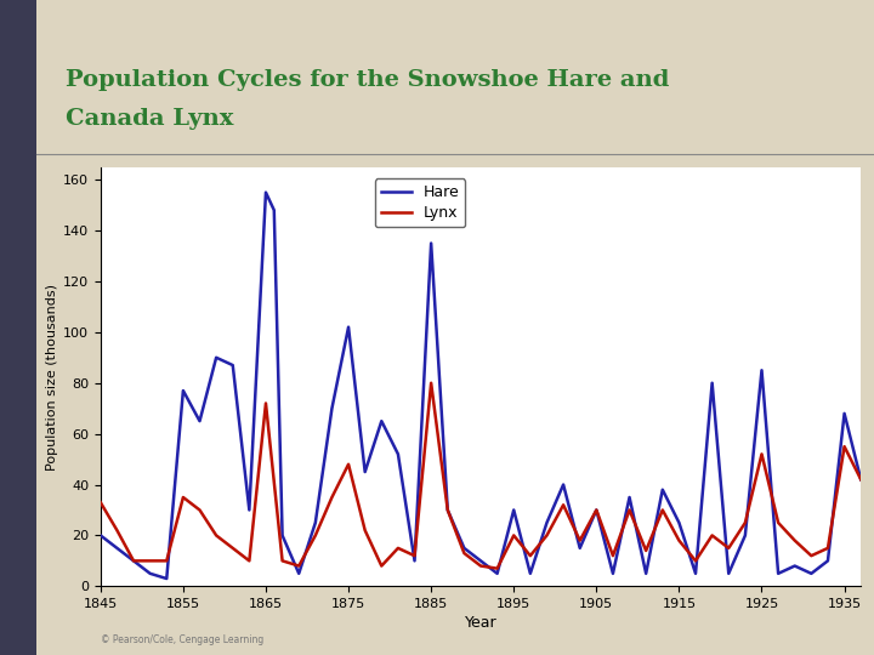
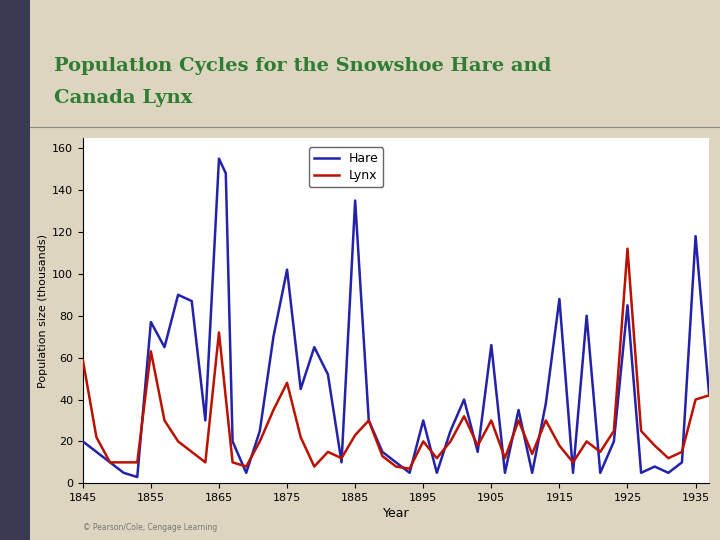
Lynx/1845: 33 -> 59
Lynx/1855: 35 -> 63
Lynx/1885: 80 -> 23
Hare/1905: 30 -> 66
Hare/1915: 25 -> 88
Lynx/1925: 52 -> 112
Hare/1935: 68 -> 118
Lynx/1935: 55 -> 40
